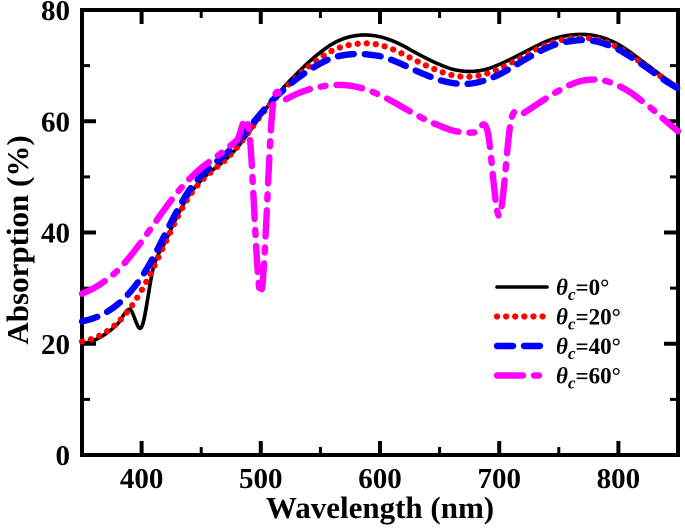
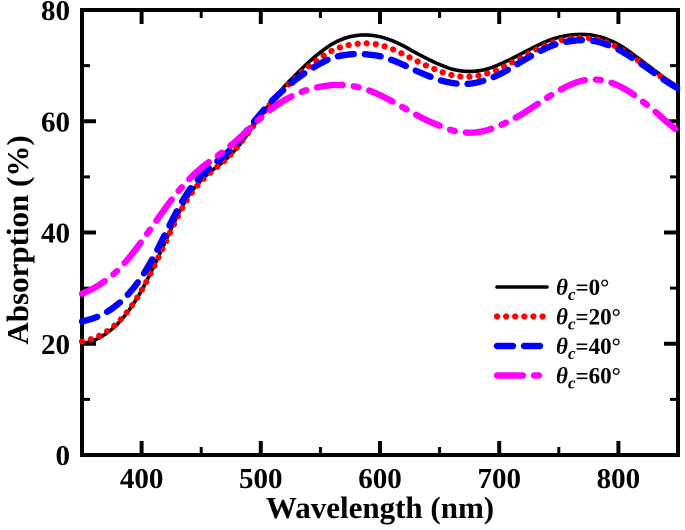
θc=0°/400: 23 -> 30
θc=60°/500: 29 -> 61
θc=60°/700: 43 -> 59
